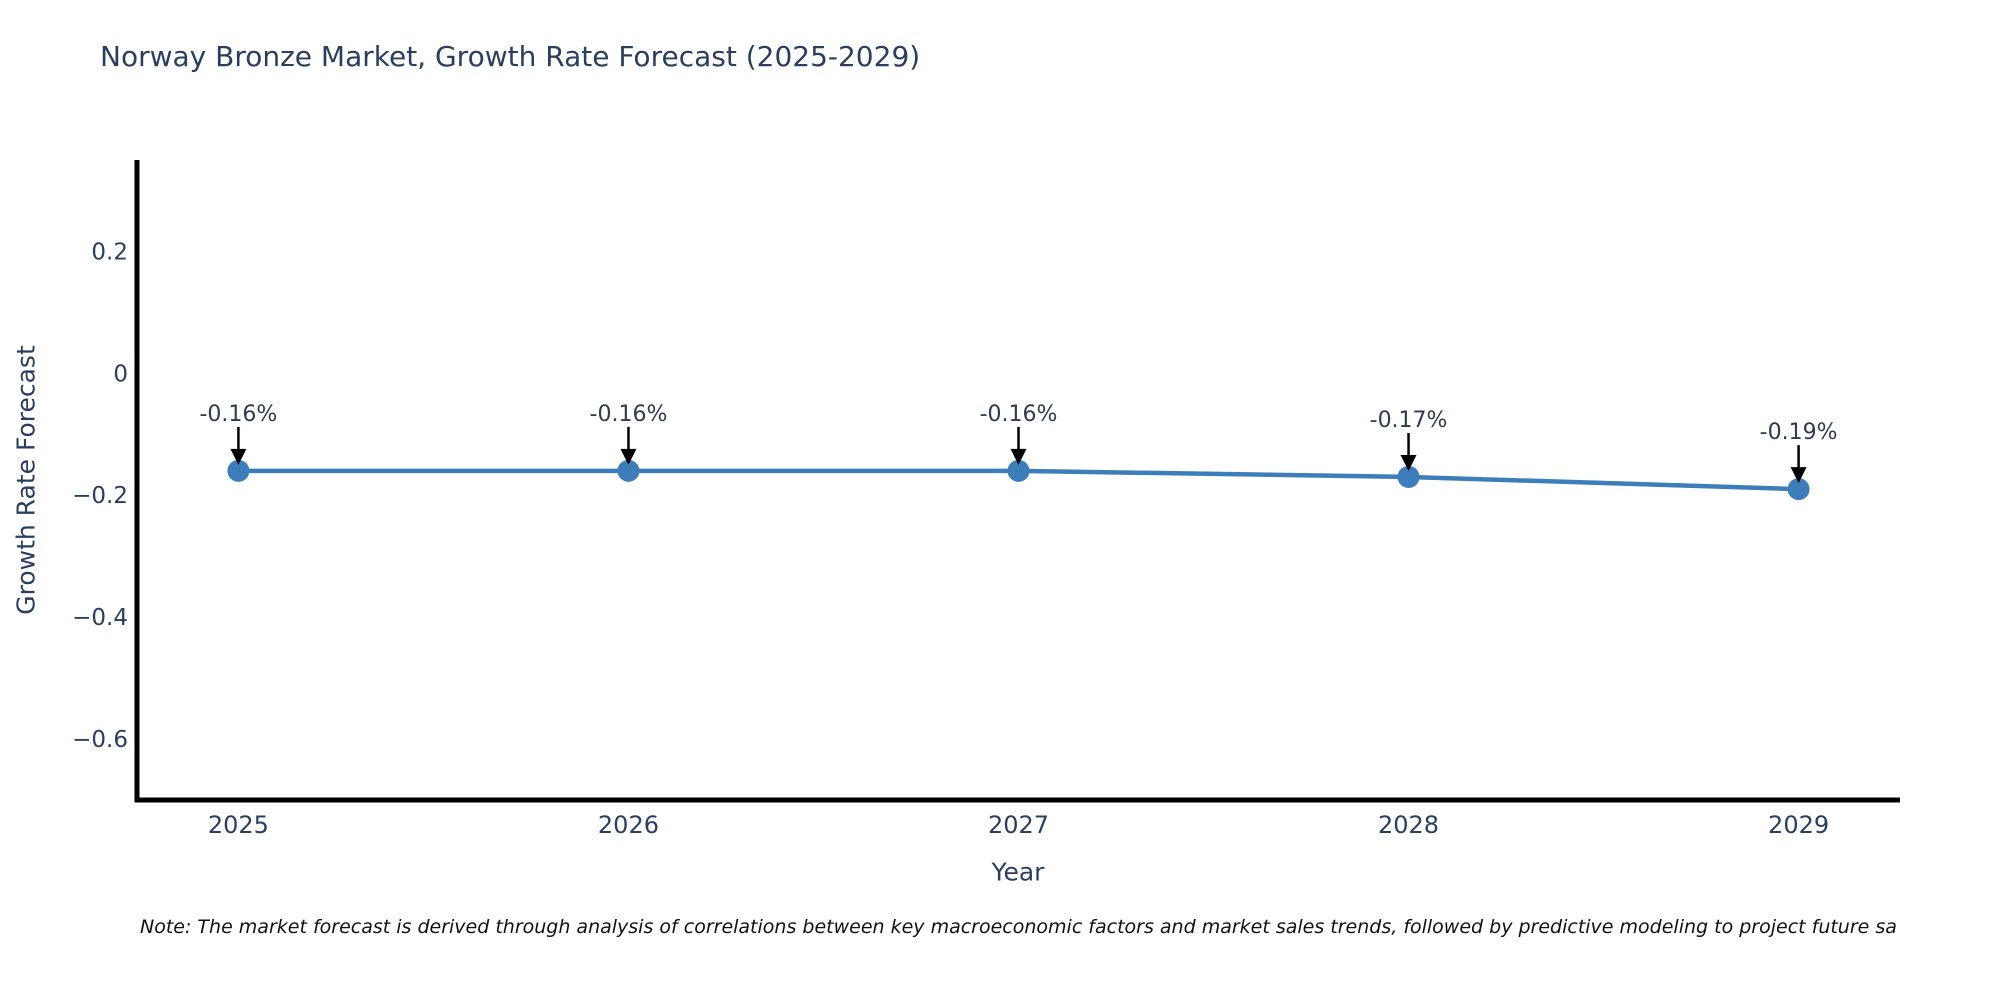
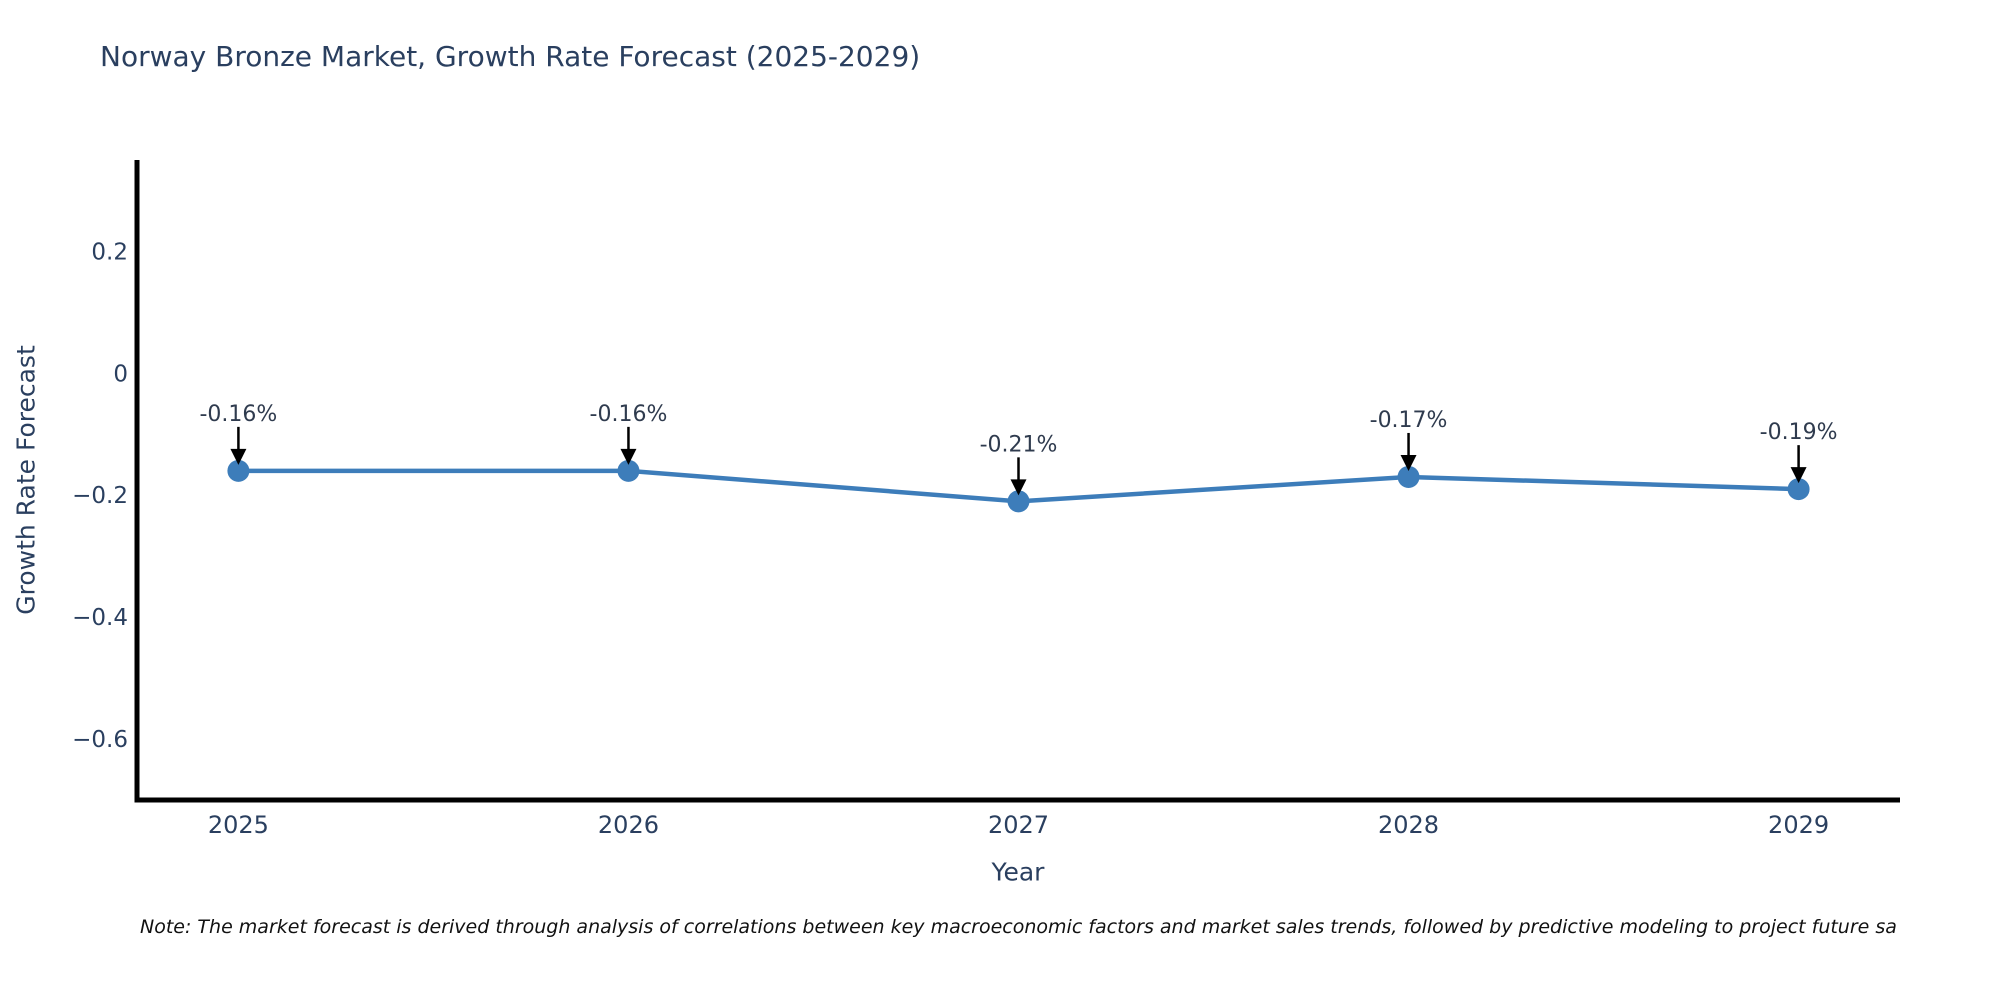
2027: -0.16% -> -0.21%
